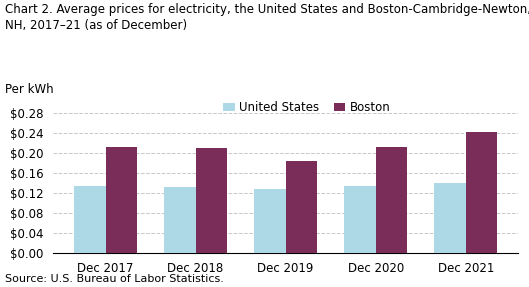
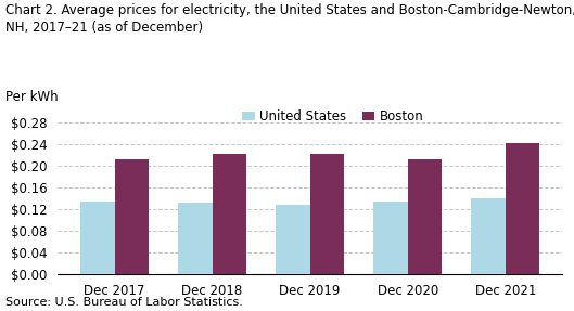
Boston/Dec 2018: $0.210 -> $0.222
Boston/Dec 2019: $0.185 -> $0.222
